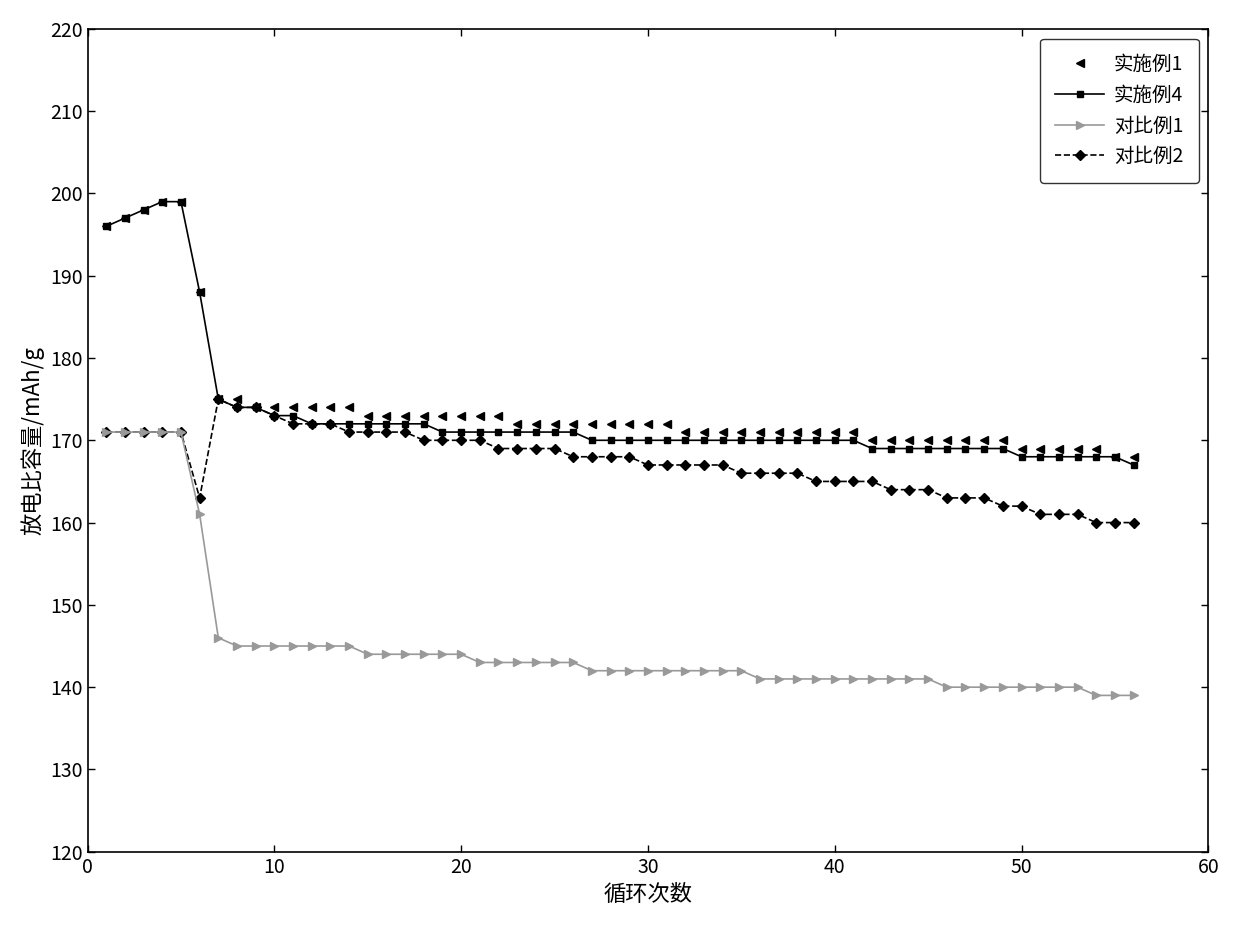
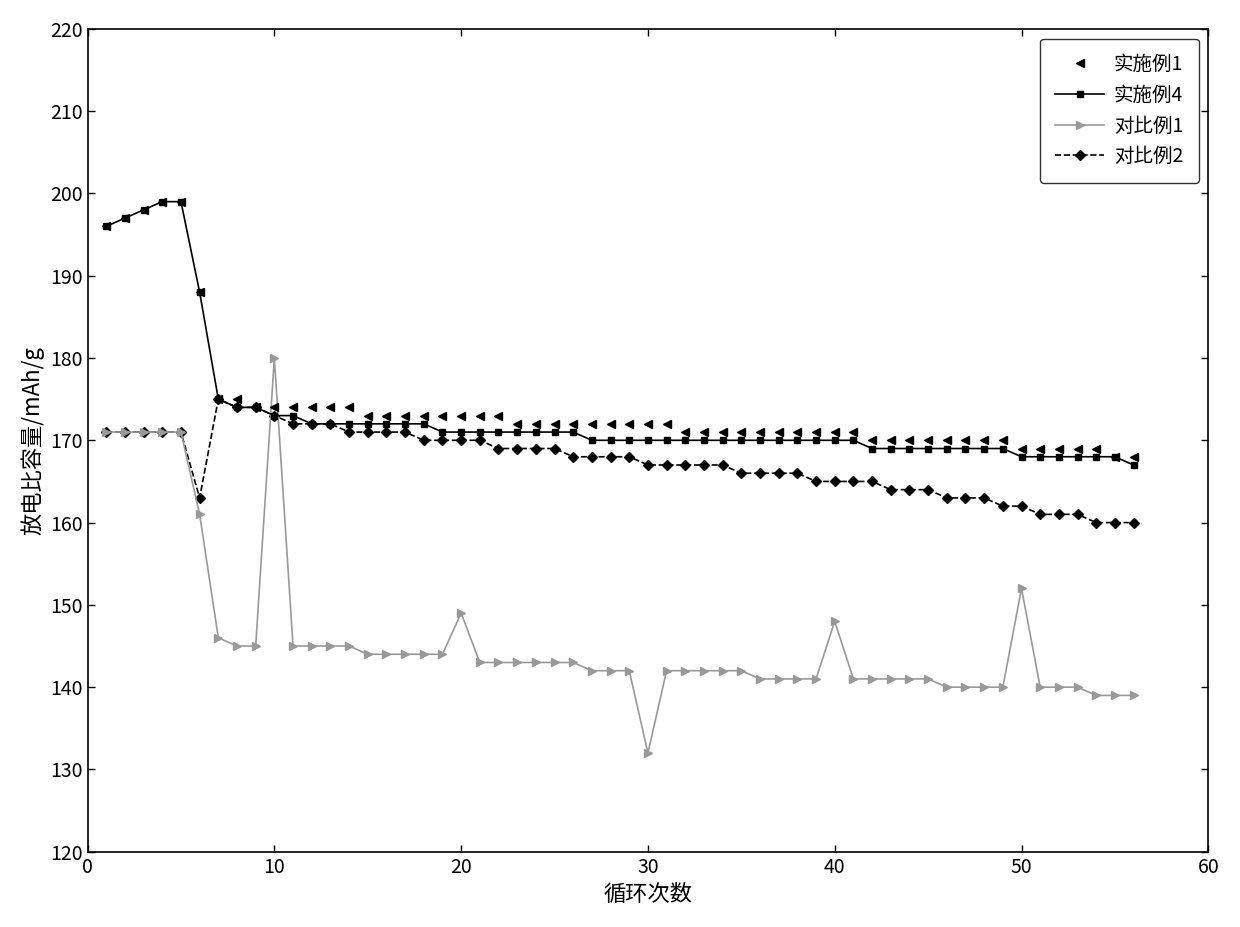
对比例1/10: 145 -> 180
对比例1/20: 144 -> 149
对比例1/30: 142 -> 132
对比例1/40: 141 -> 148
对比例1/50: 140 -> 152
